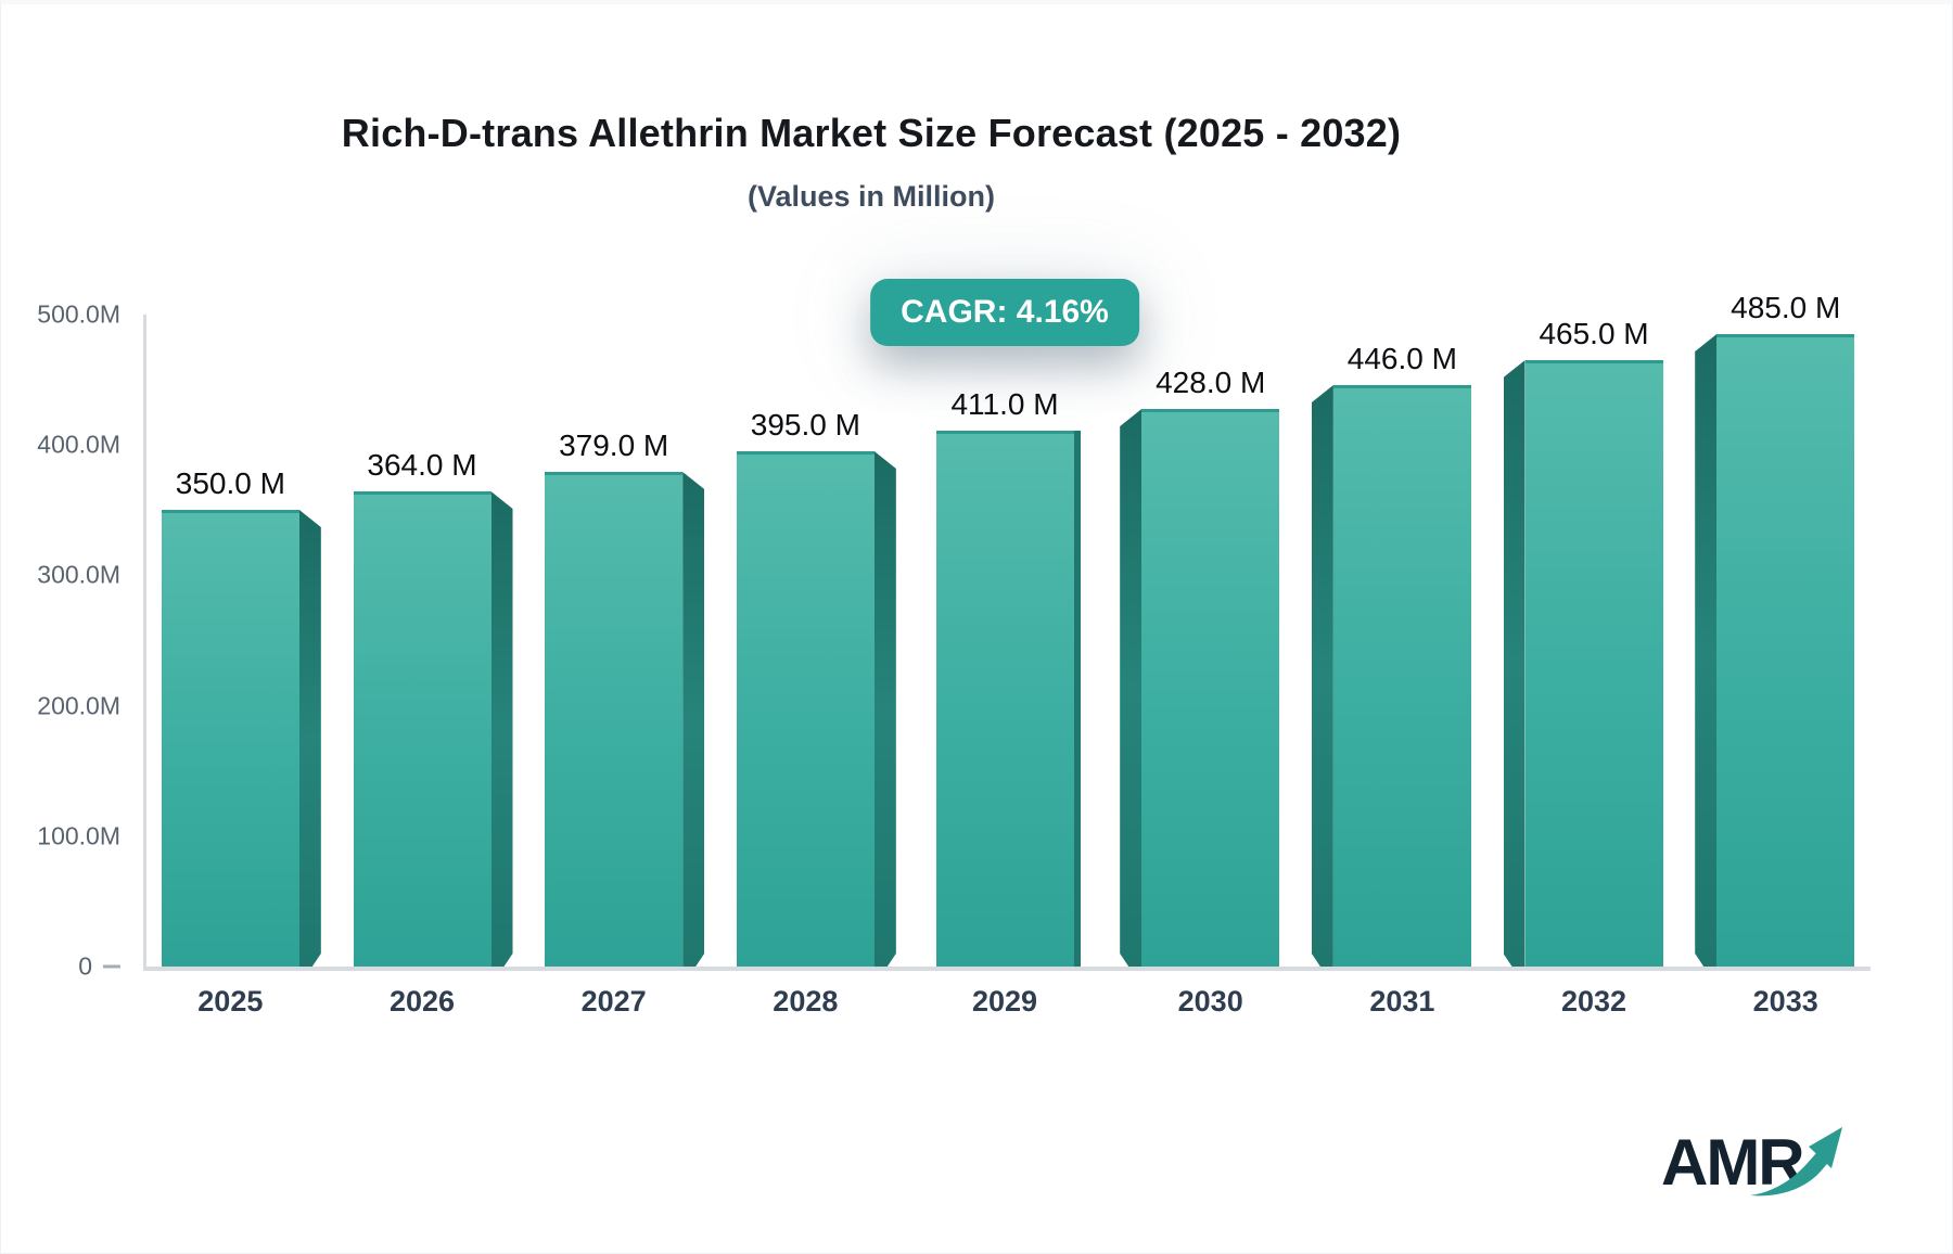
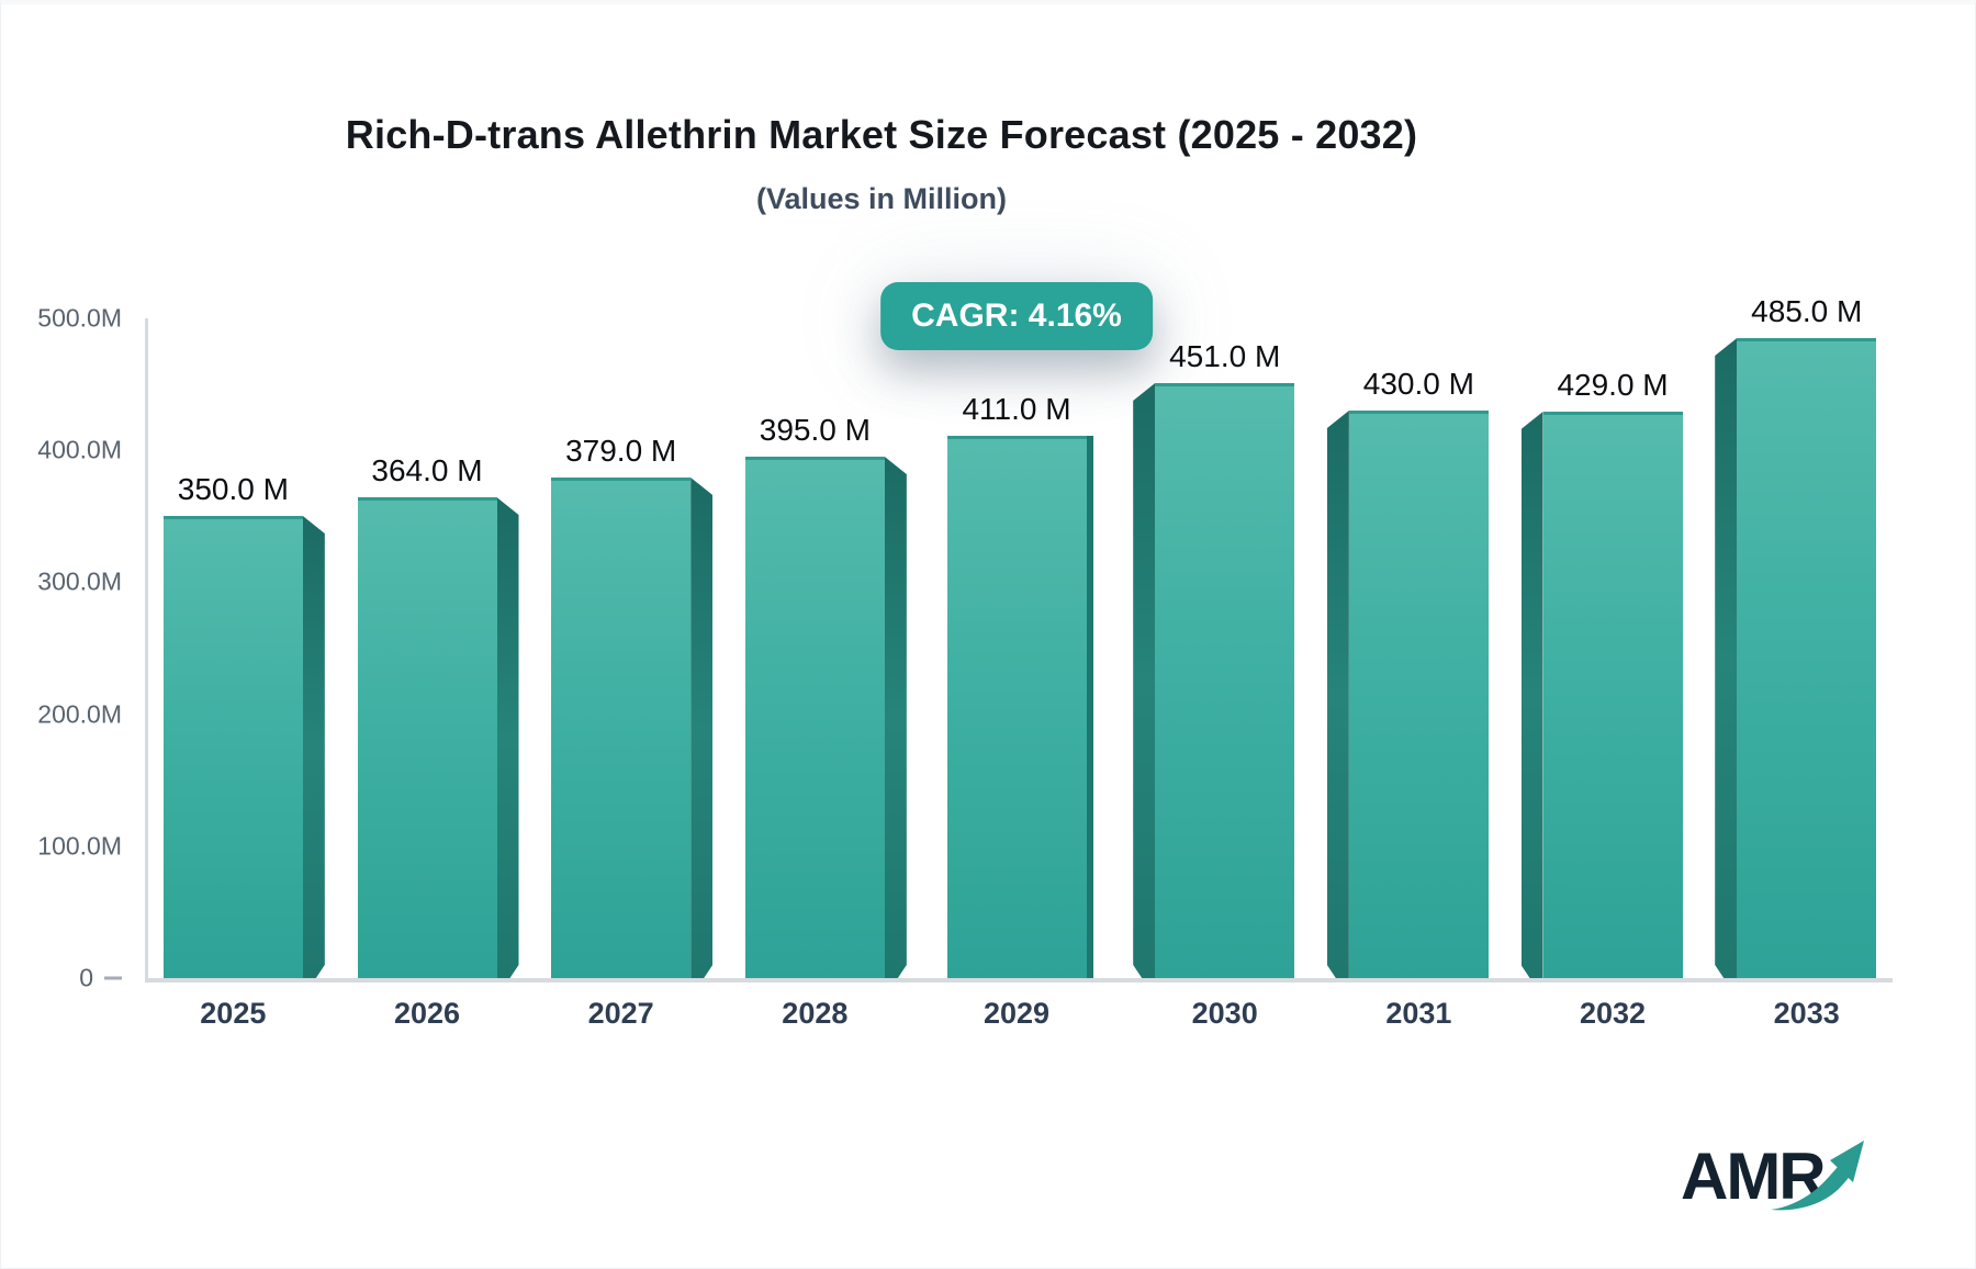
2030: 428.0 -> 451.0
2031: 446.0 -> 430.0
2032: 465.0 -> 429.0
